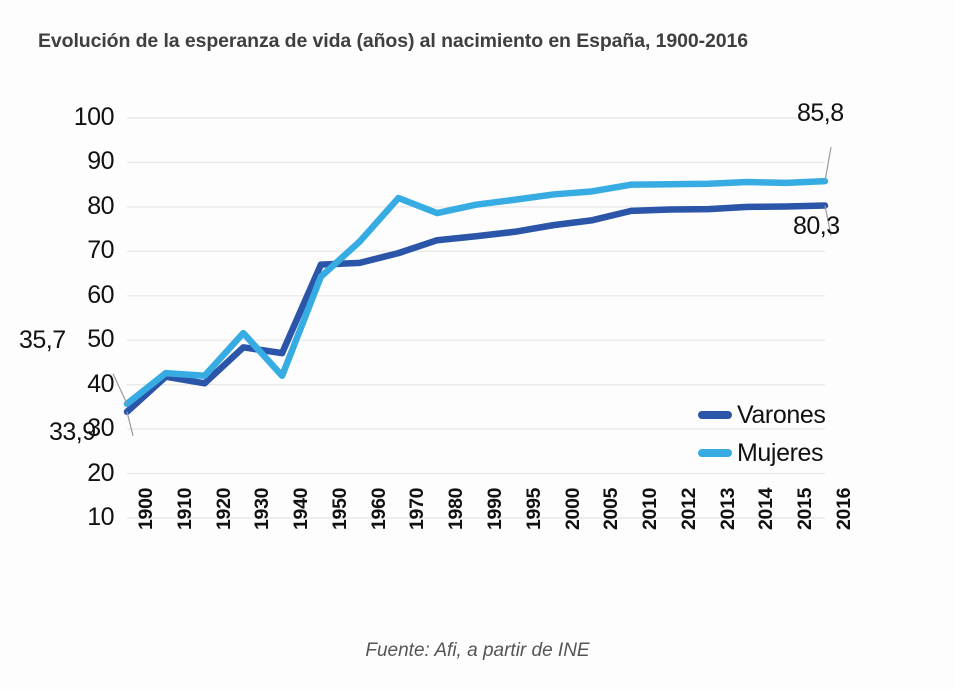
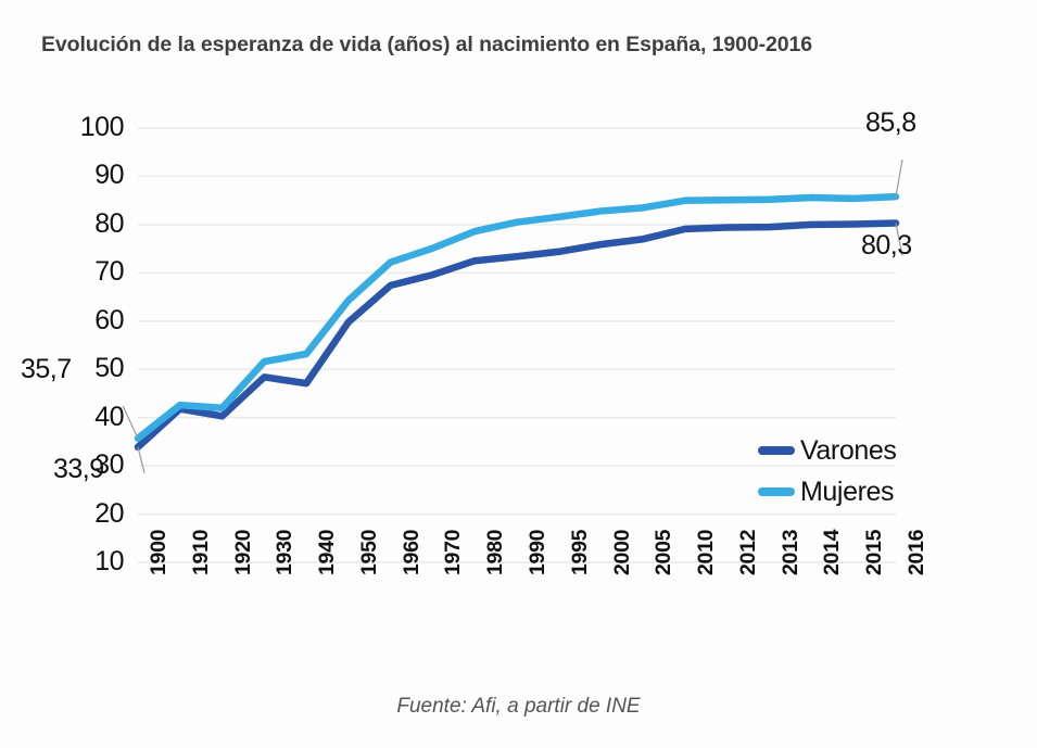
Mujeres/1940: 42 -> 53
Varones/1950: 67 -> 60
Mujeres/1970: 82 -> 75
